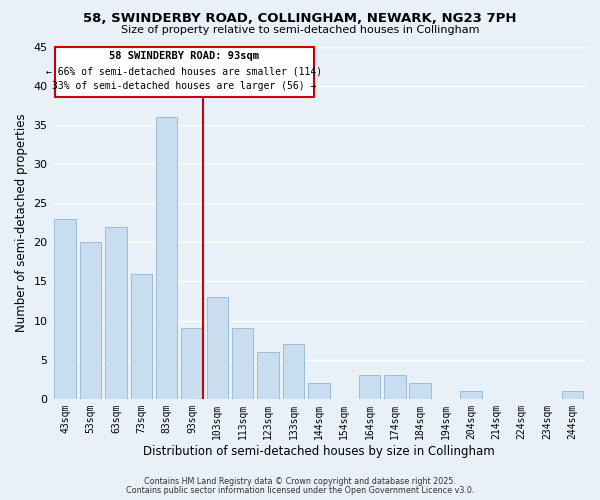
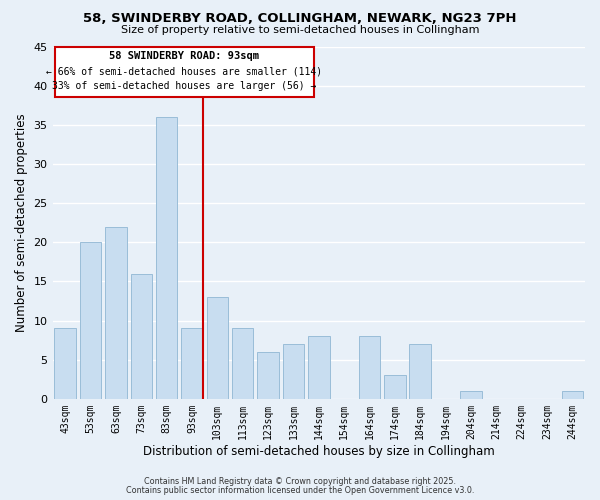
43sqm: 23 -> 9
144sqm: 2 -> 8
164sqm: 3 -> 8
184sqm: 2 -> 7
